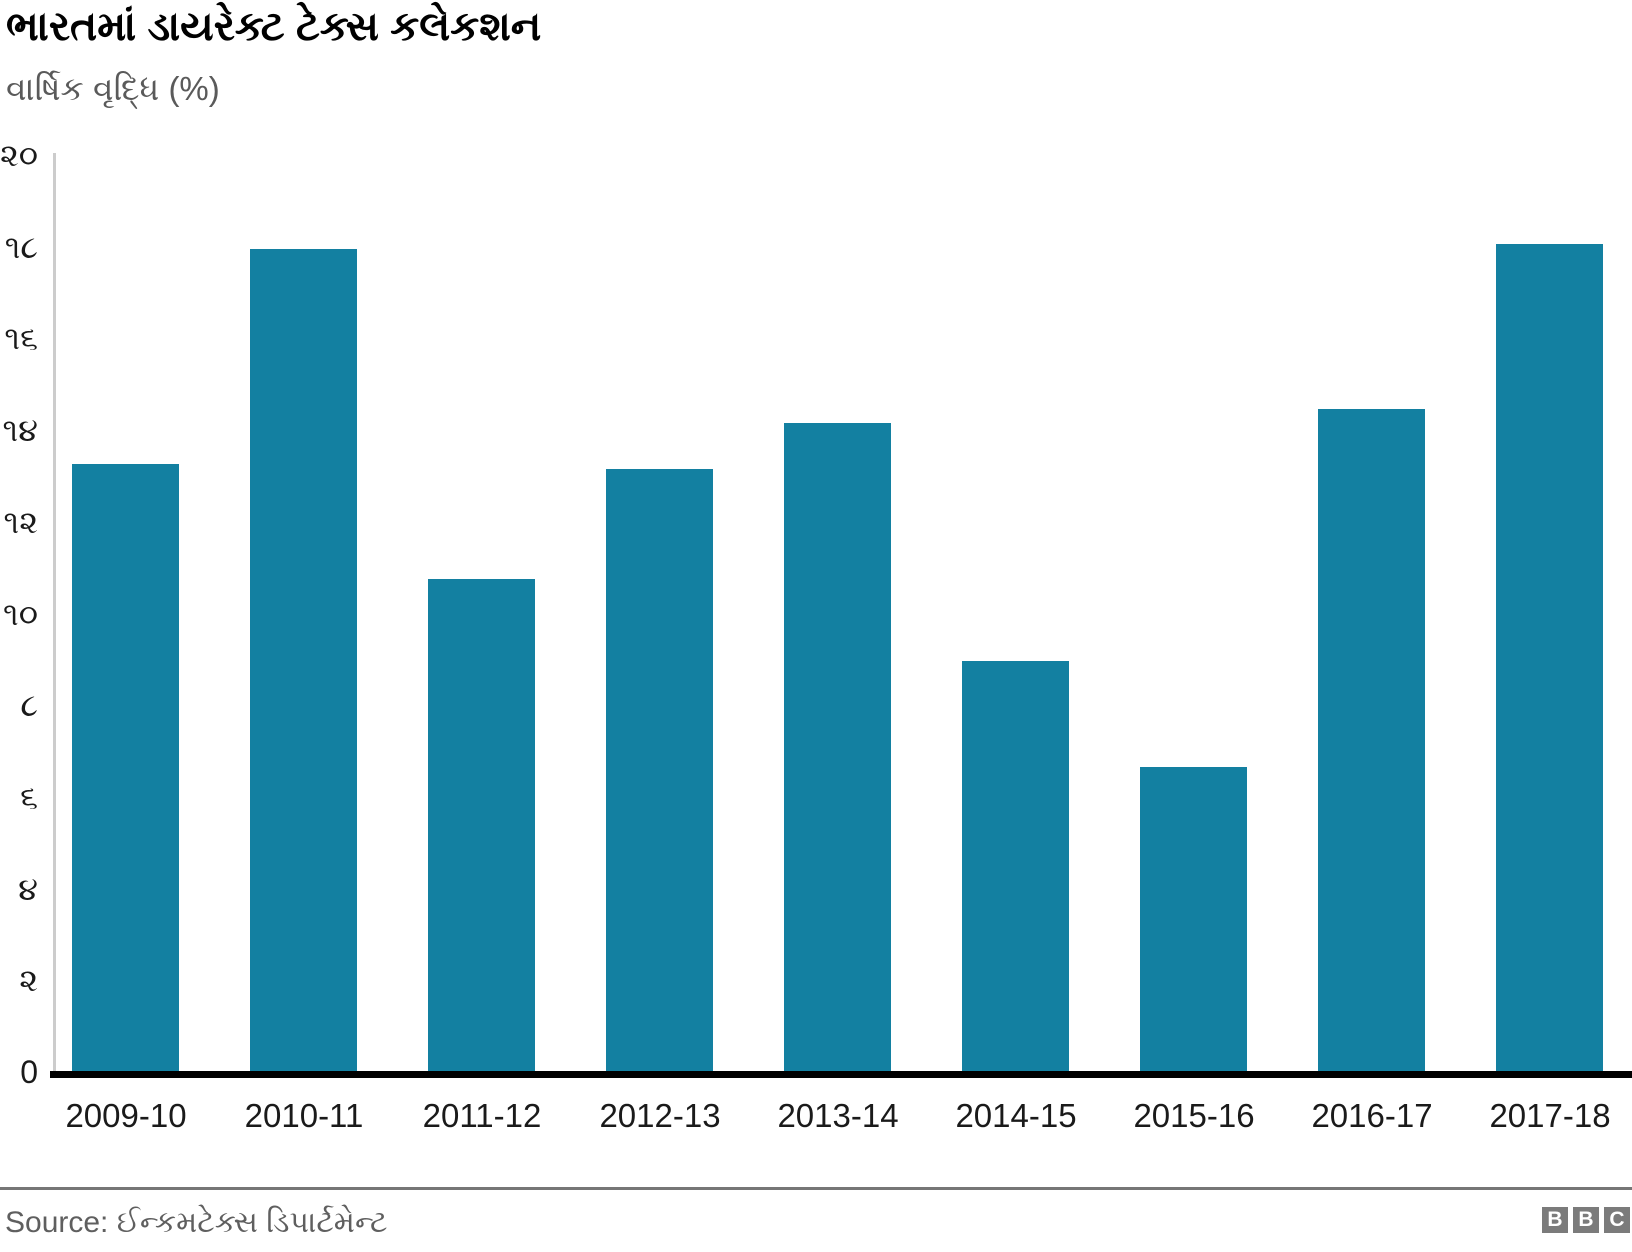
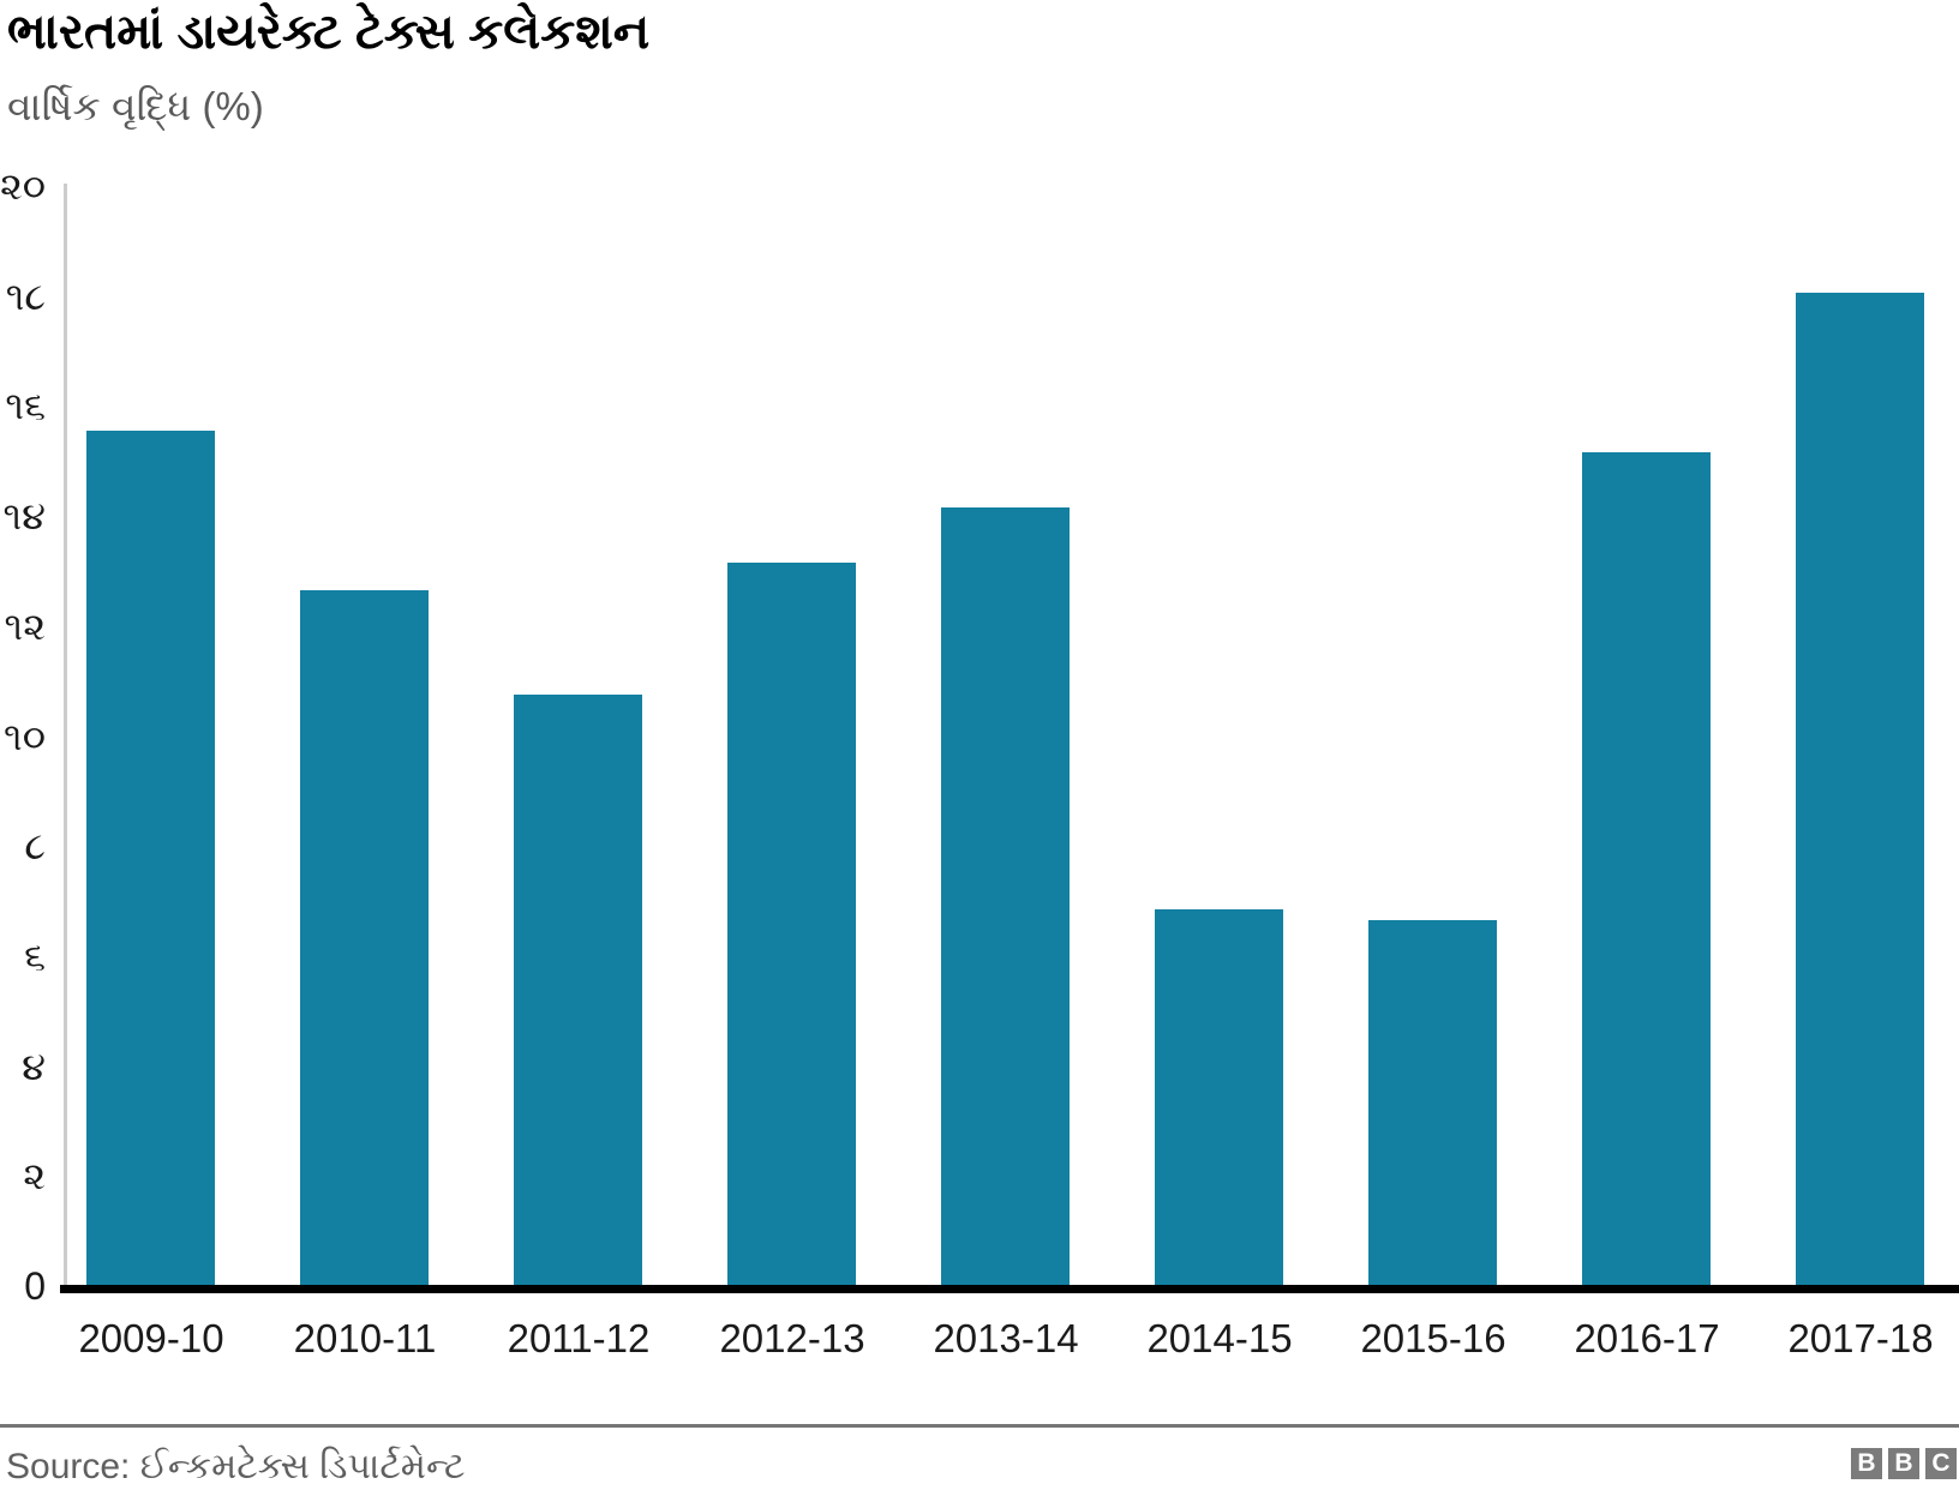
2009-10: 13.3 -> 15.6
2010-11: 18.0 -> 12.7
2014-15: 9.0 -> 6.9
2016-17: 14.5 -> 15.2
